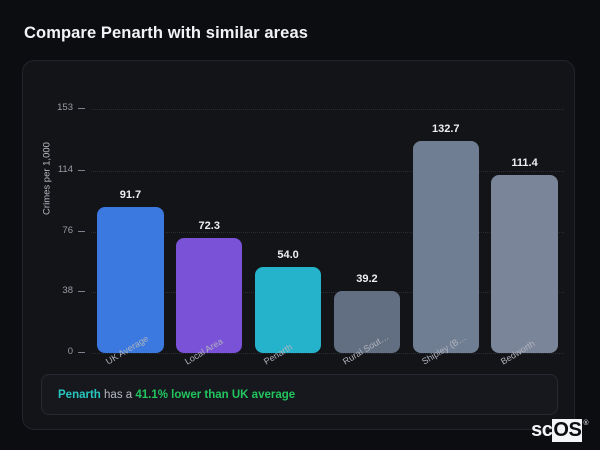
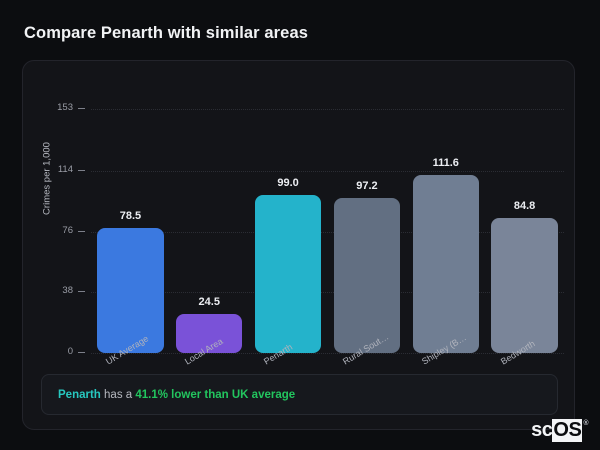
UK Average: 91.7 -> 78.5
Local Area: 72.3 -> 24.5
Penarth: 54.0 -> 99.0
Rural Sout…: 39.2 -> 97.2
Shipley (B…: 132.7 -> 111.6
Bedworth: 111.4 -> 84.8
